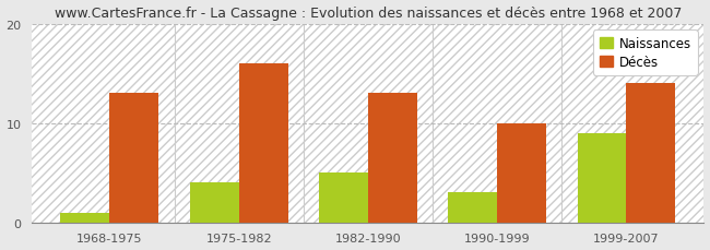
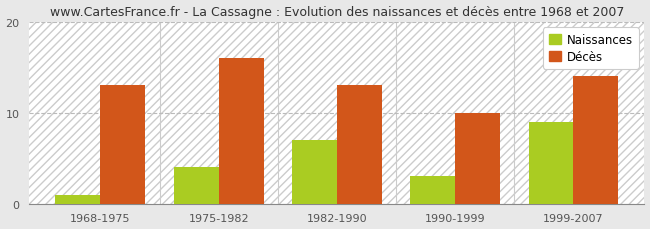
Naissances/1982-1990: 5 -> 7
